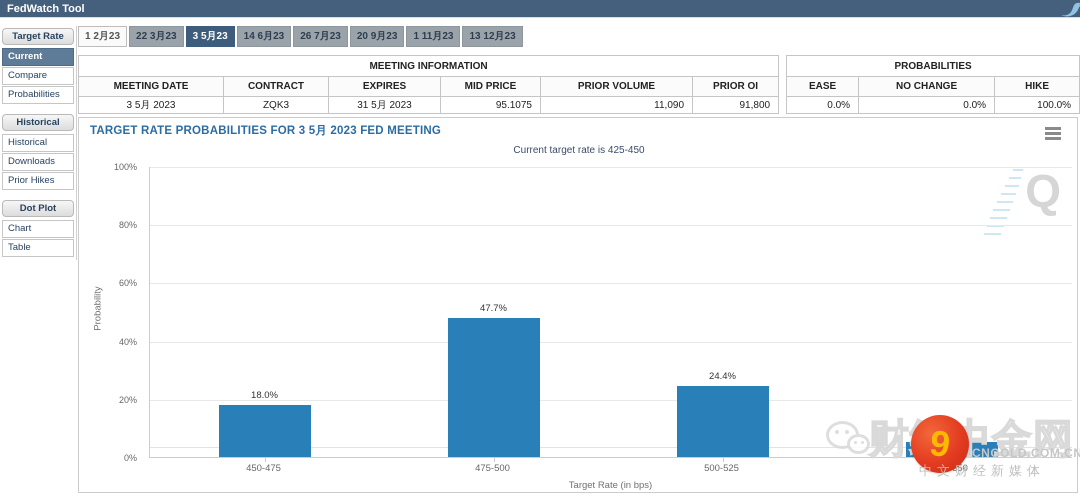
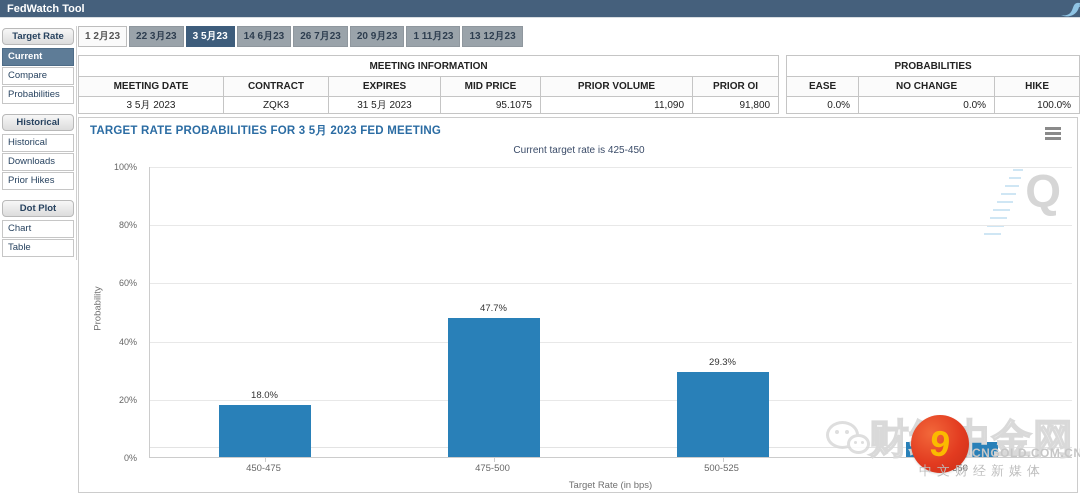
500-525: 24.4% -> 29.3%
